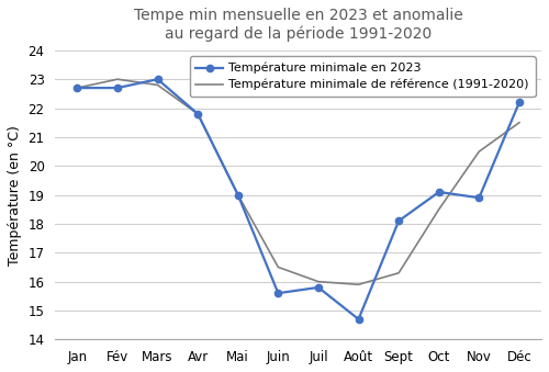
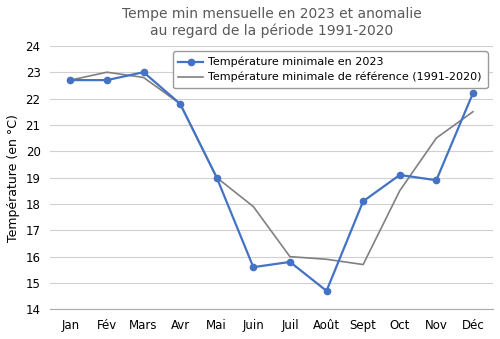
Température minimale de référence (1991-2020)/Juin: 16.5 -> 17.9
Température minimale de référence (1991-2020)/Sept: 16.3 -> 15.7
